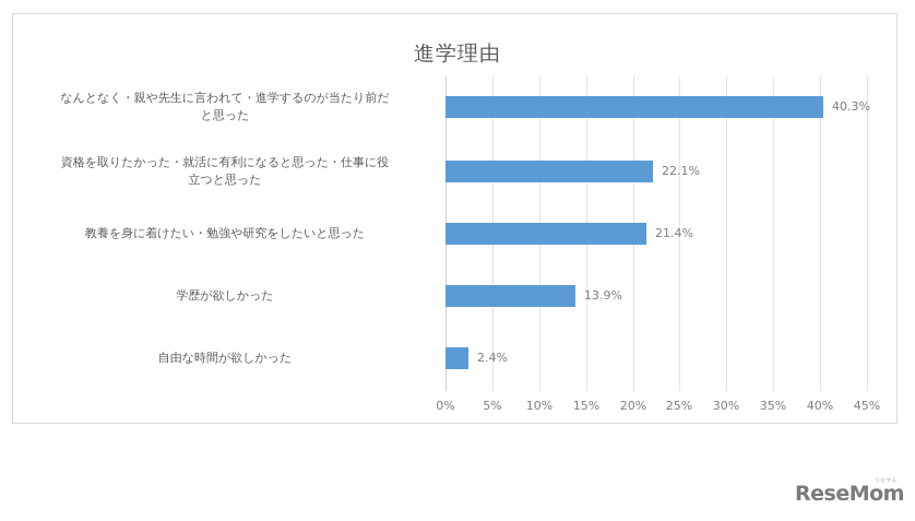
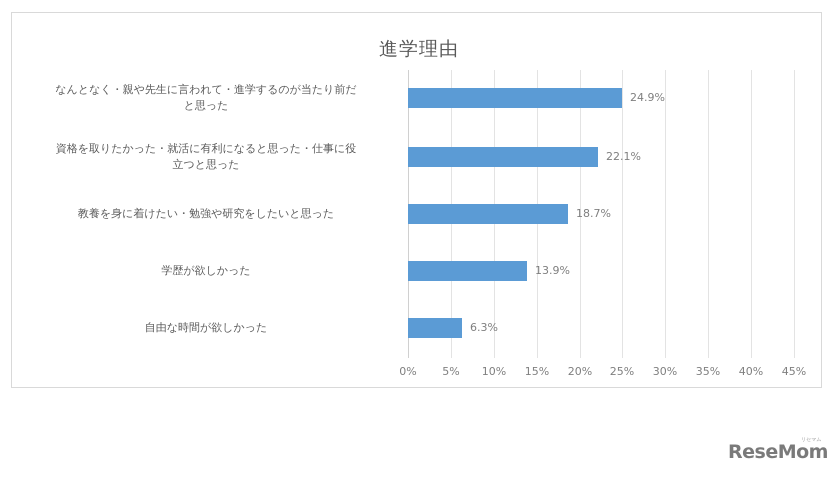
なんとなく・親や先生に言われて・進学するのが当たり前だと思った: 40.3% -> 24.9%
教養を身に着けたい・勉強や研究をしたいと思った: 21.4% -> 18.7%
自由な時間が欲しかった: 2.4% -> 6.3%
